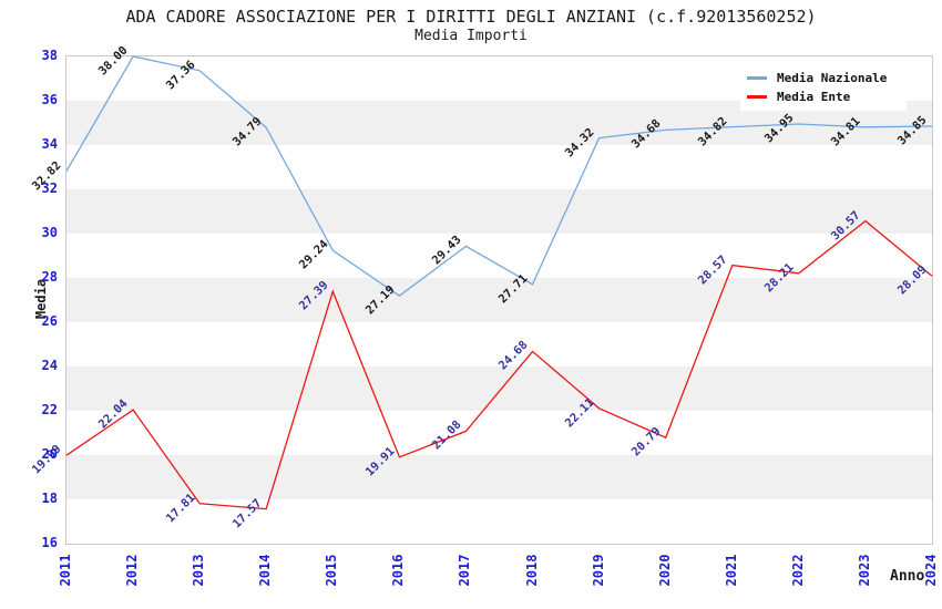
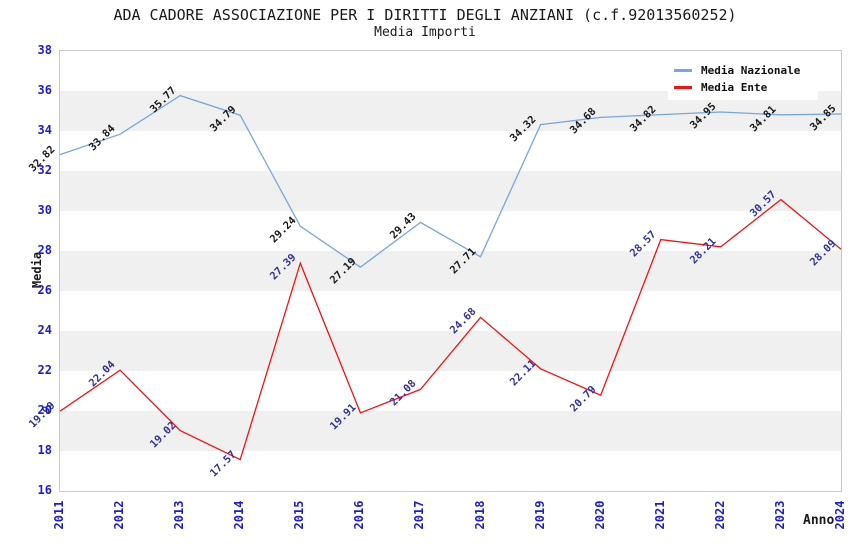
Media Nazionale/2012: 38.00 -> 33.84
Media Nazionale/2013: 37.36 -> 35.77
Media Ente/2013: 17.81 -> 19.02
